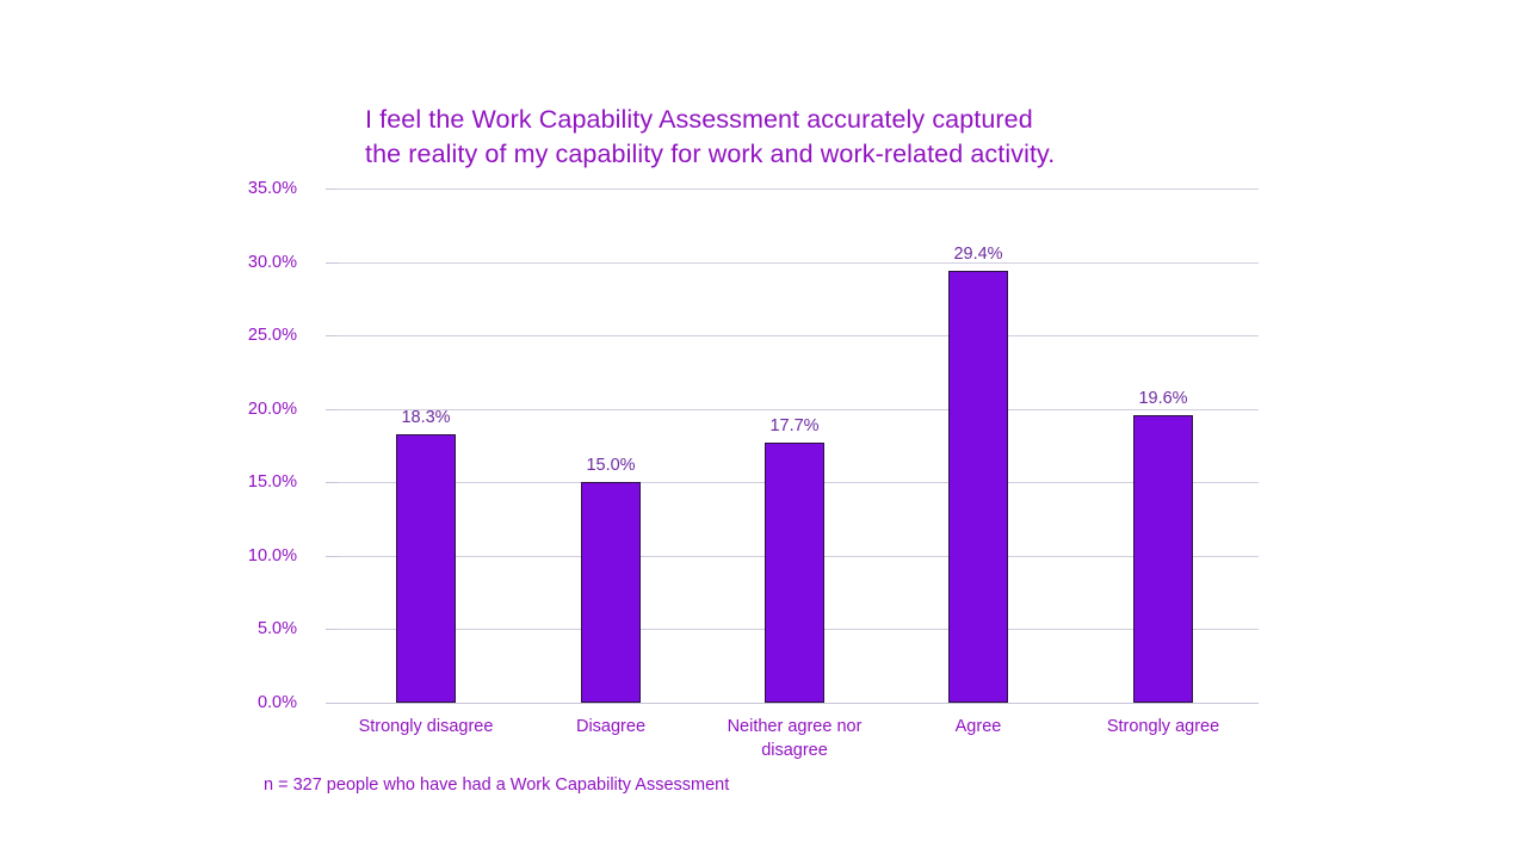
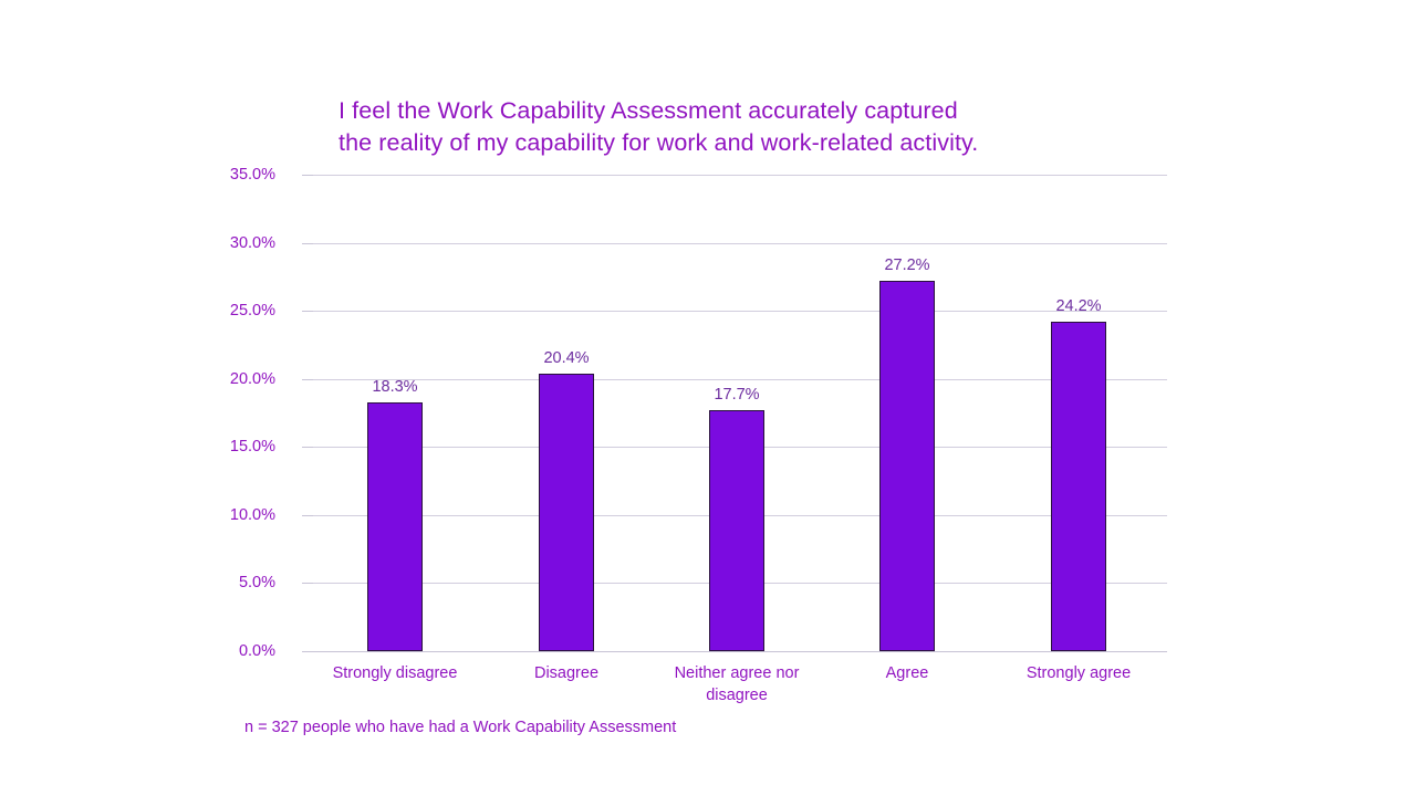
Disagree: 15.0% -> 20.4%
Agree: 29.4% -> 27.2%
Strongly agree: 19.6% -> 24.2%
